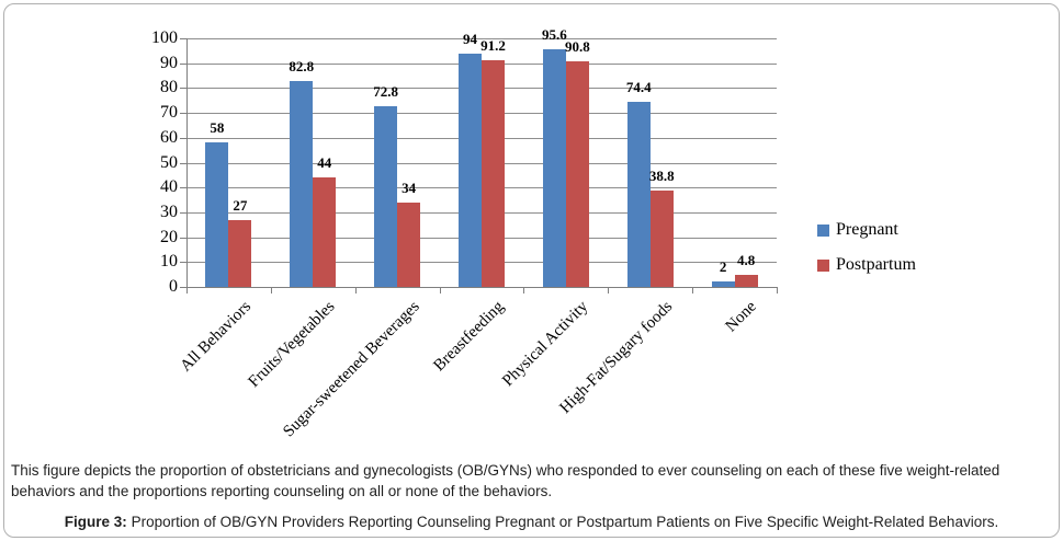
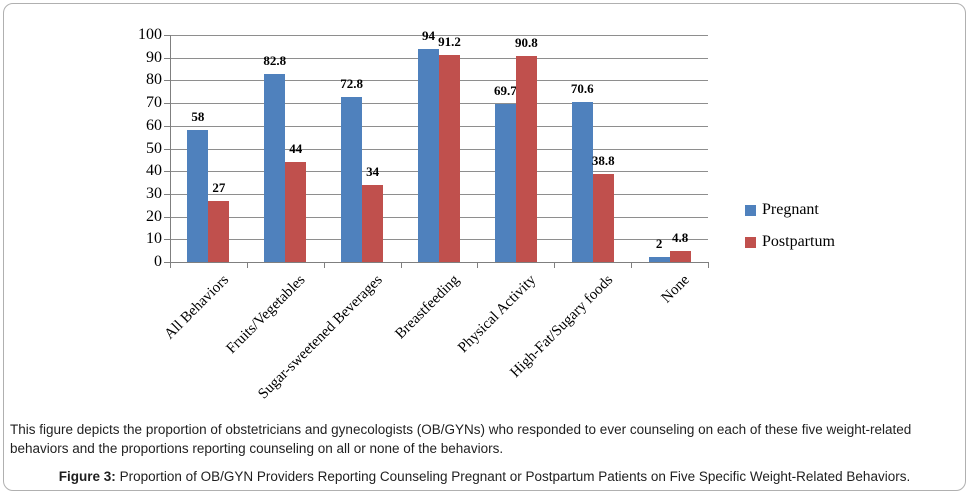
Pregnant/Physical Activity: 95.6 -> 69.7
Pregnant/High-Fat/Sugary foods: 74.4 -> 70.6
